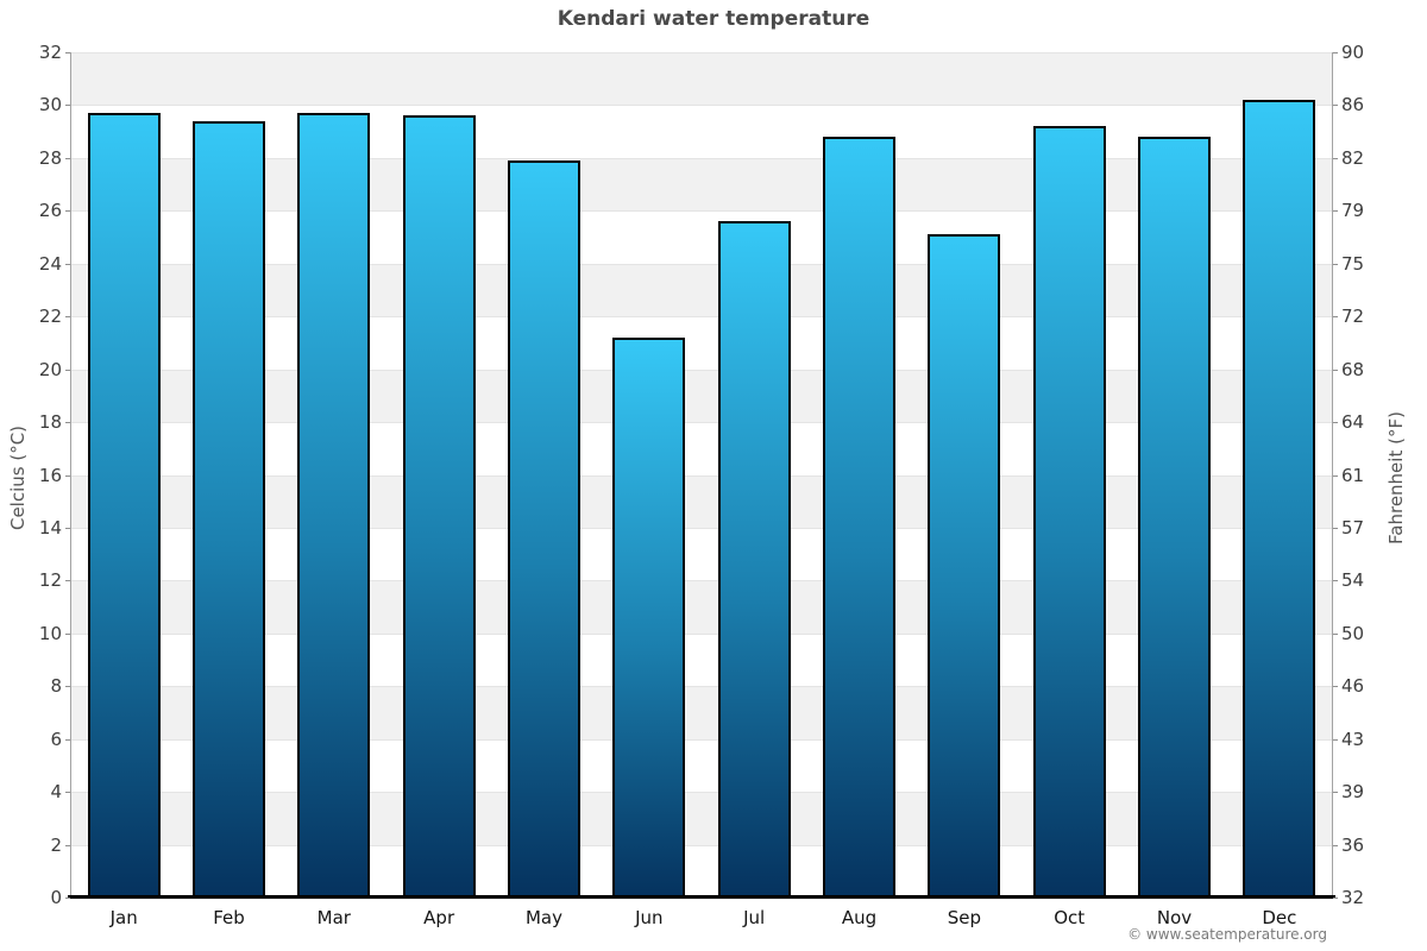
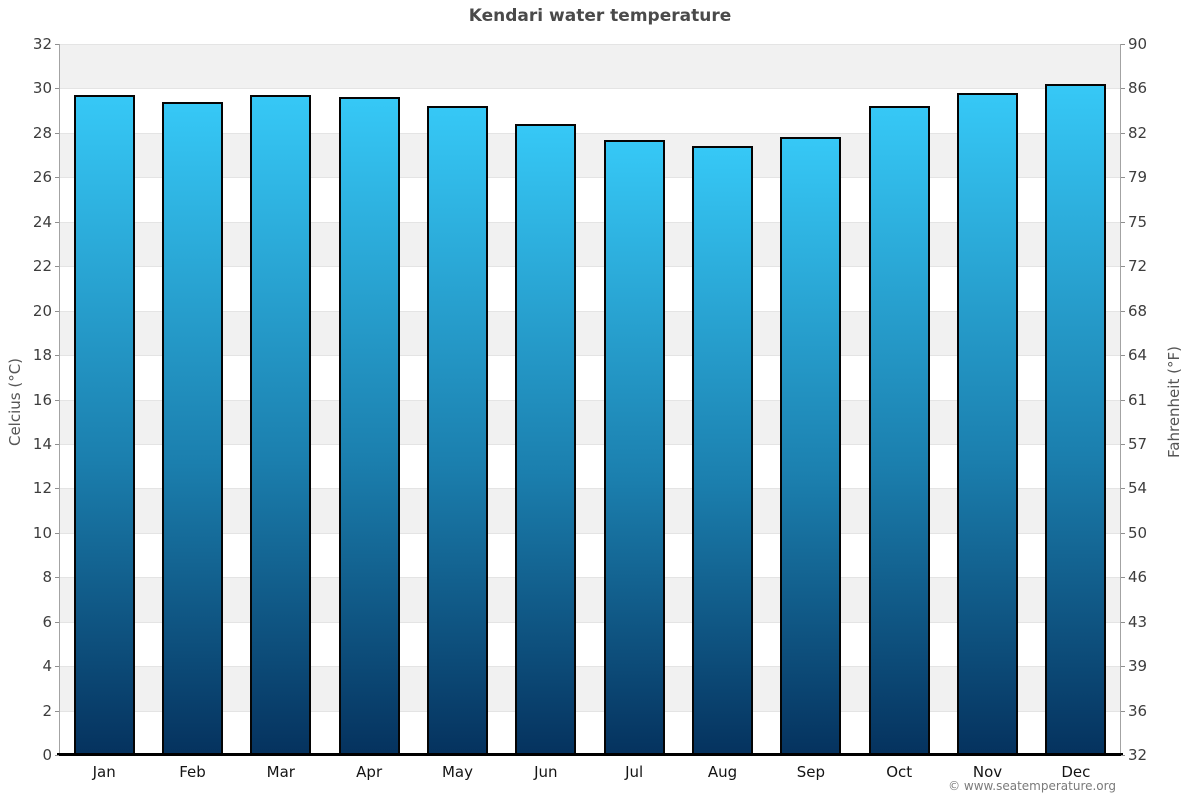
May: 27.9 -> 29.2
Jun: 21.2 -> 28.4
Jul: 25.6 -> 27.7
Aug: 28.8 -> 27.4
Sep: 25.1 -> 27.8
Nov: 28.8 -> 29.8
